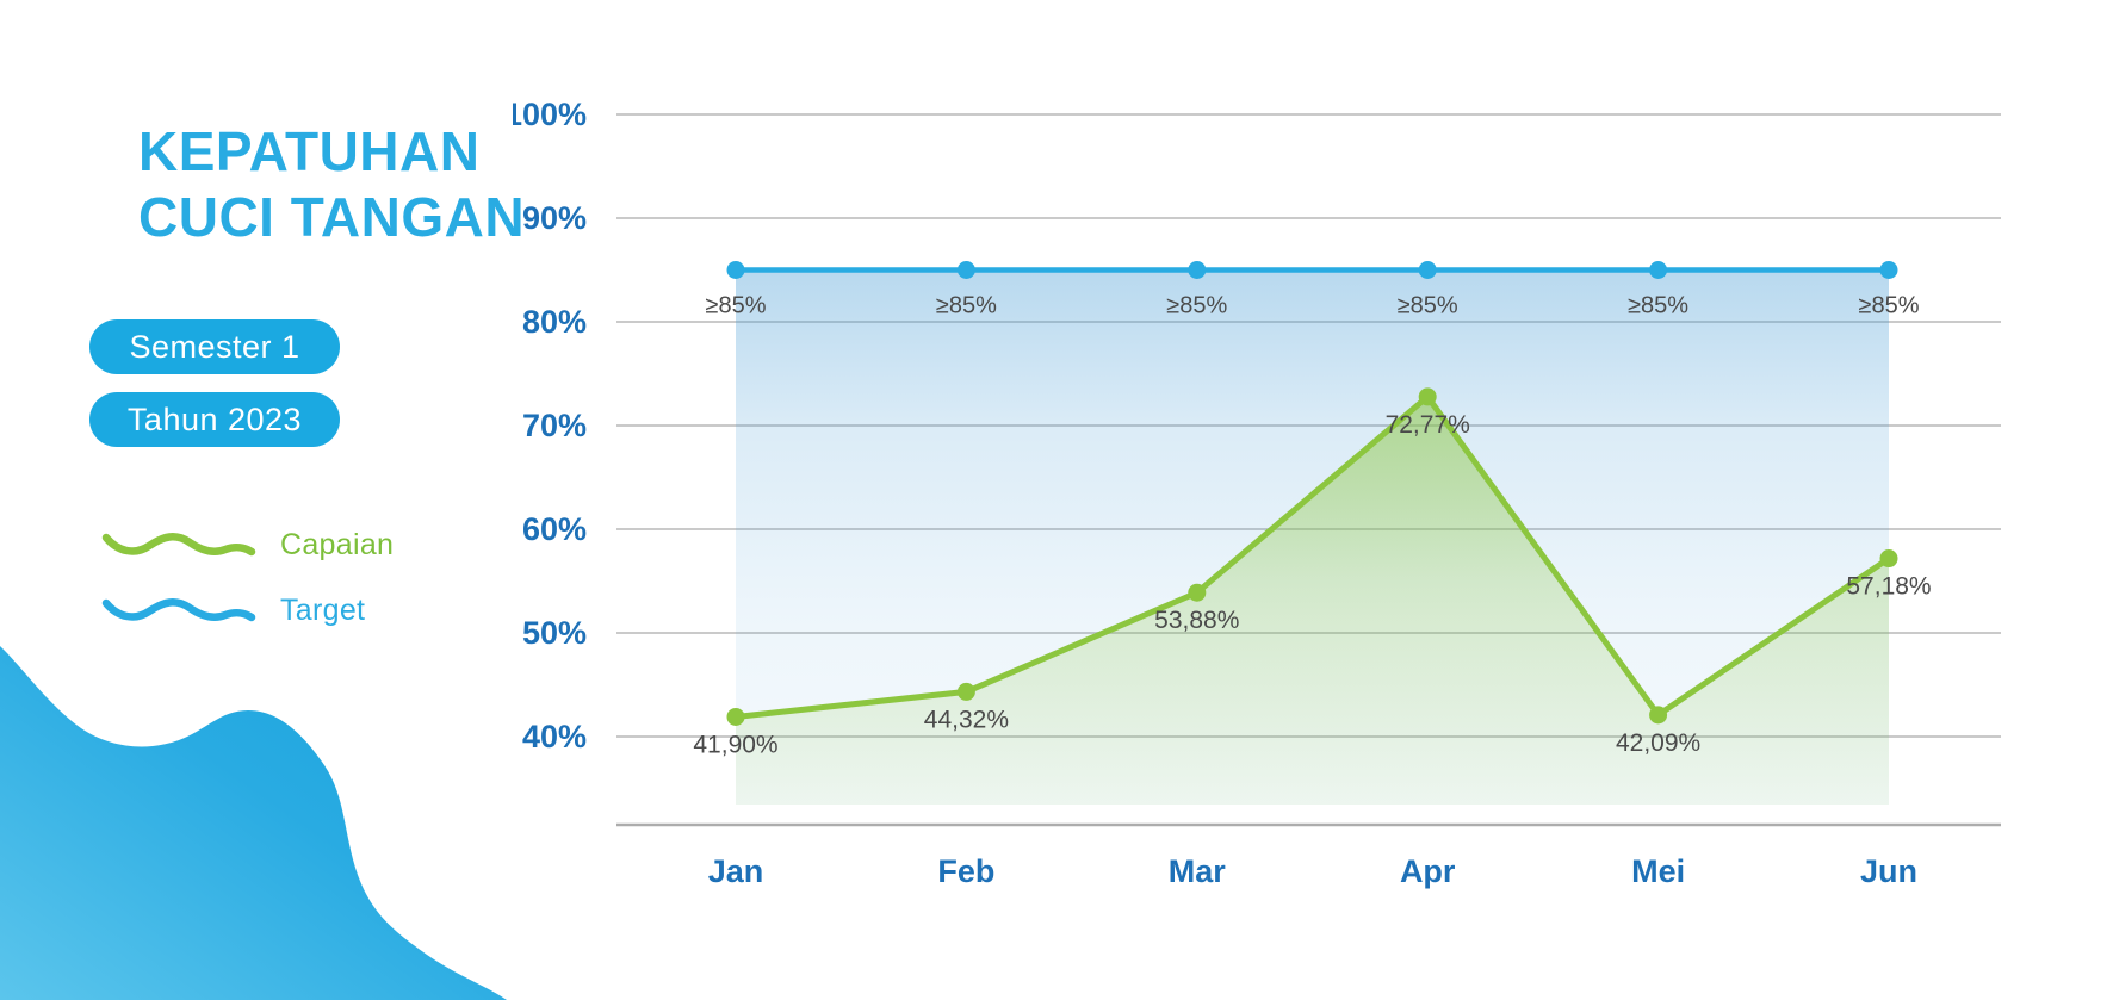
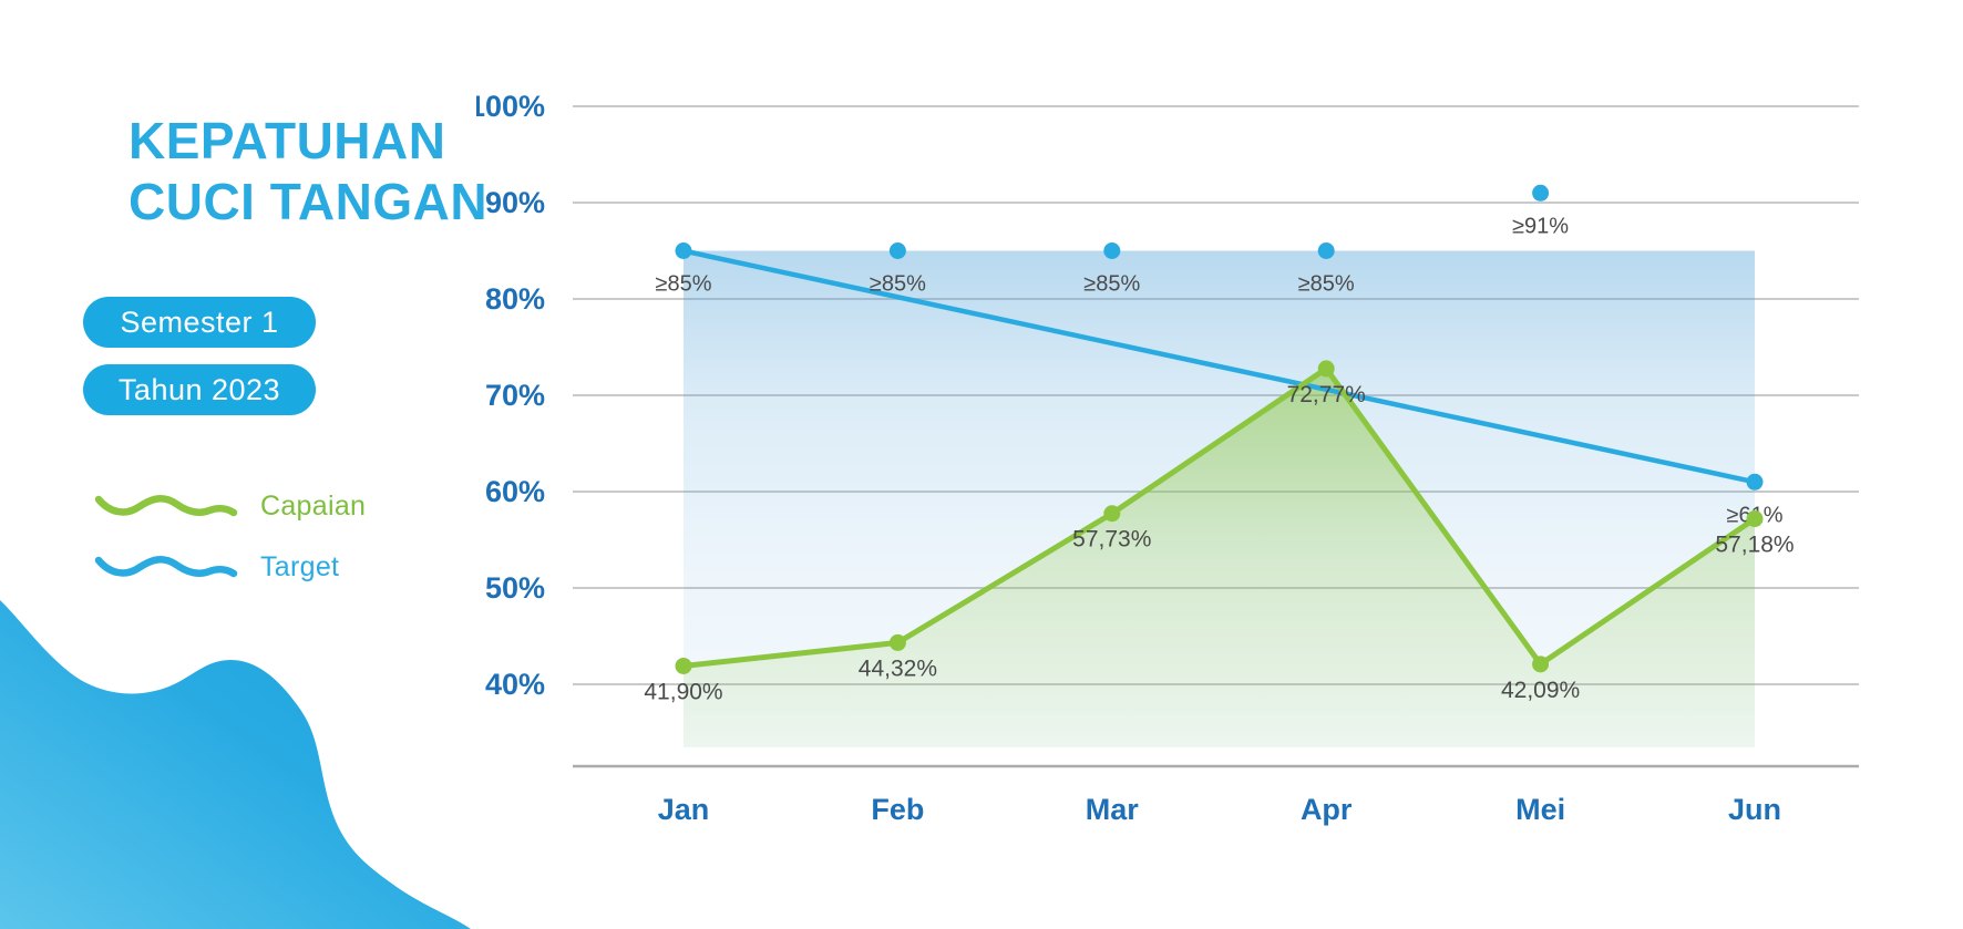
Capaian/Mar: 53,88% -> 57,73%
Target/Mei: 85 -> 91
Target/Jun: 85 -> 61
